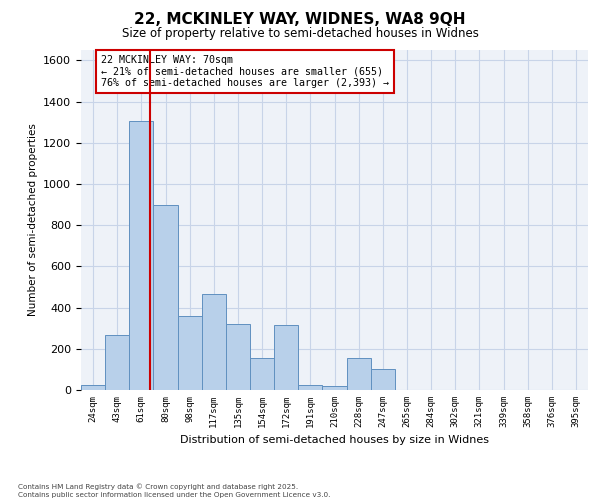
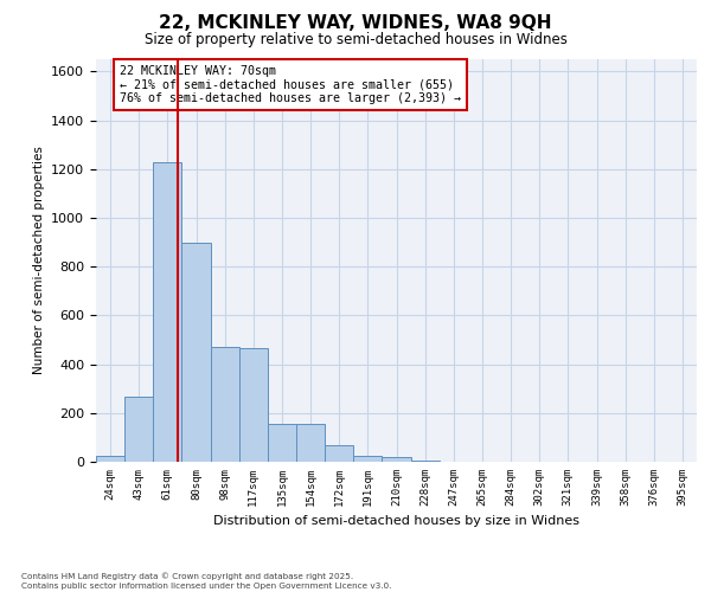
61sqm: 1305 -> 1230
98sqm: 360 -> 470
135sqm: 320 -> 155
172sqm: 315 -> 68
228sqm: 155 -> 4
247sqm: 100 -> 2
